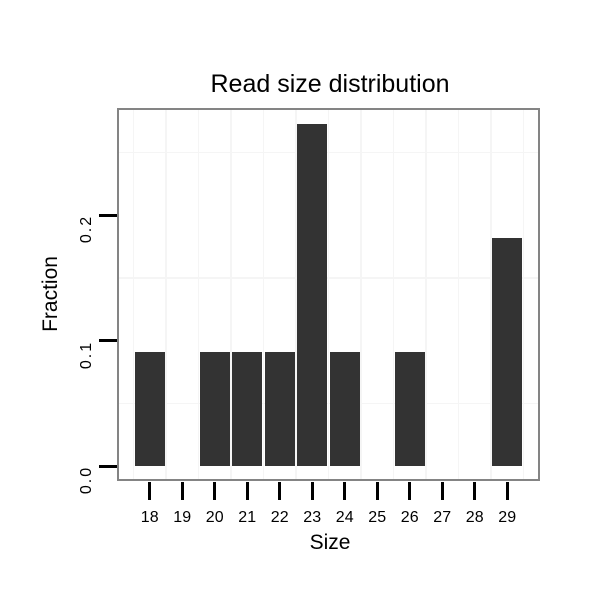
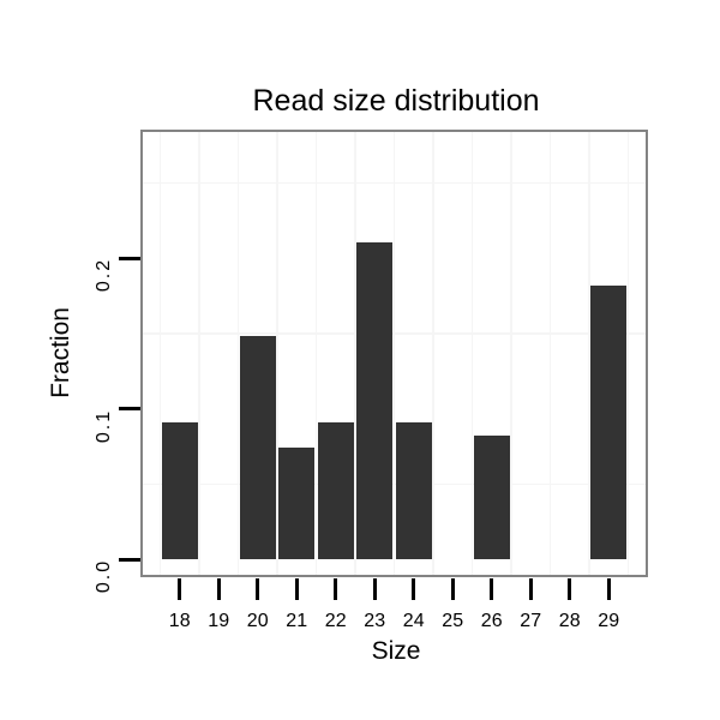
20: 0.091 -> 0.148
21: 0.091 -> 0.074
23: 0.273 -> 0.210
26: 0.091 -> 0.082
